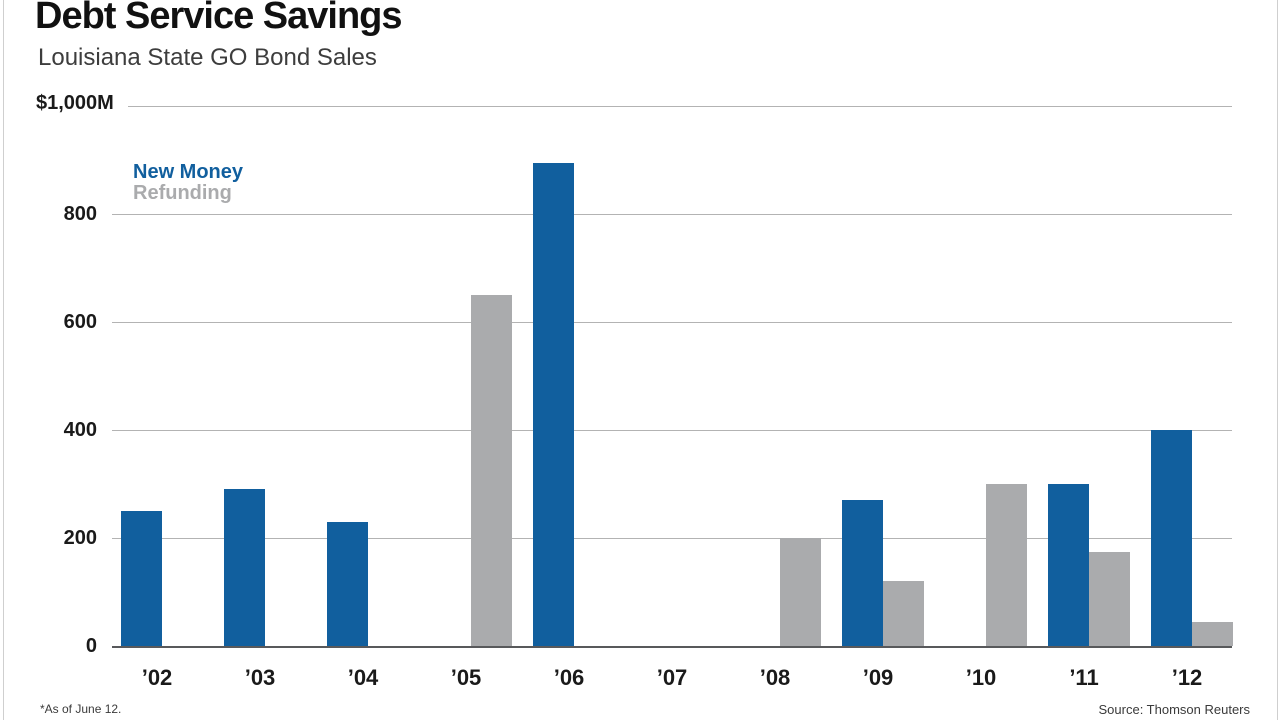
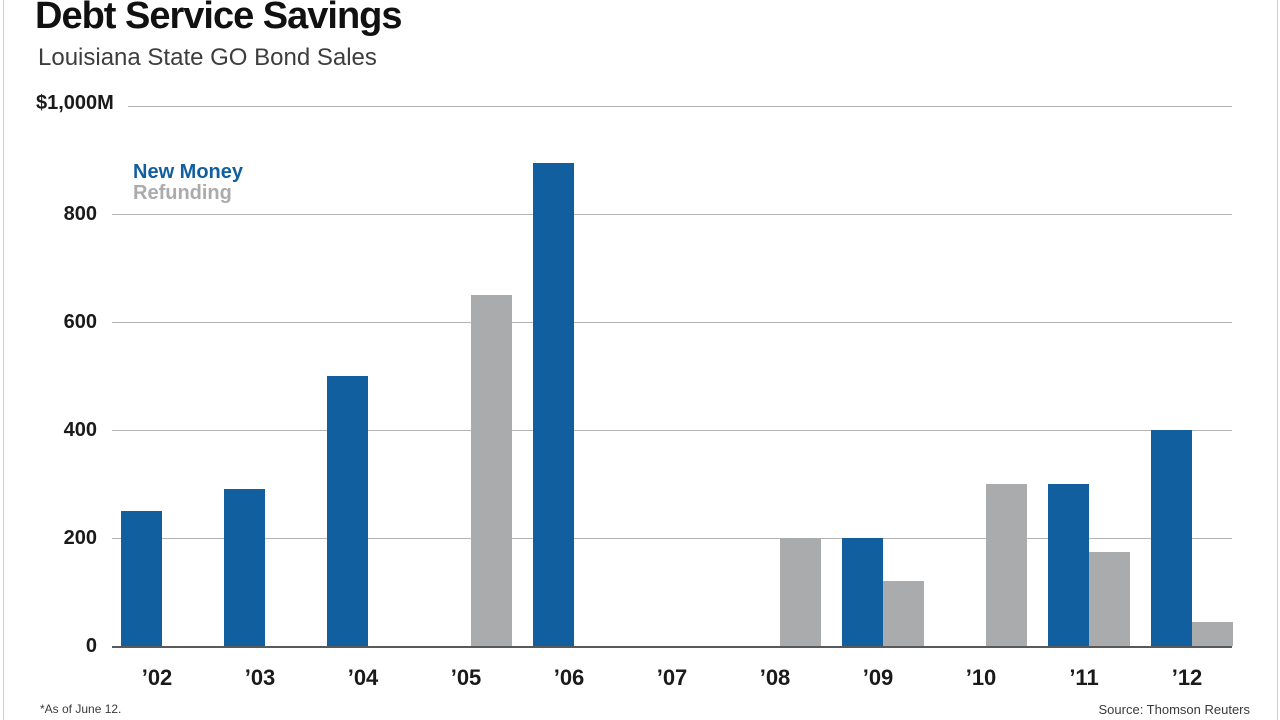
New Money/’04: 230 -> 500
New Money/’09: 270 -> 200
